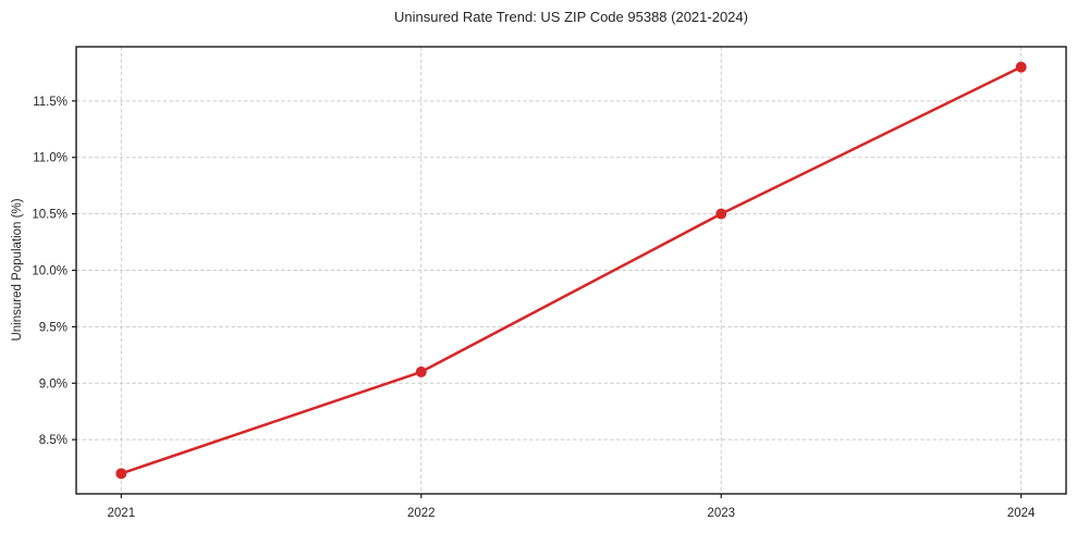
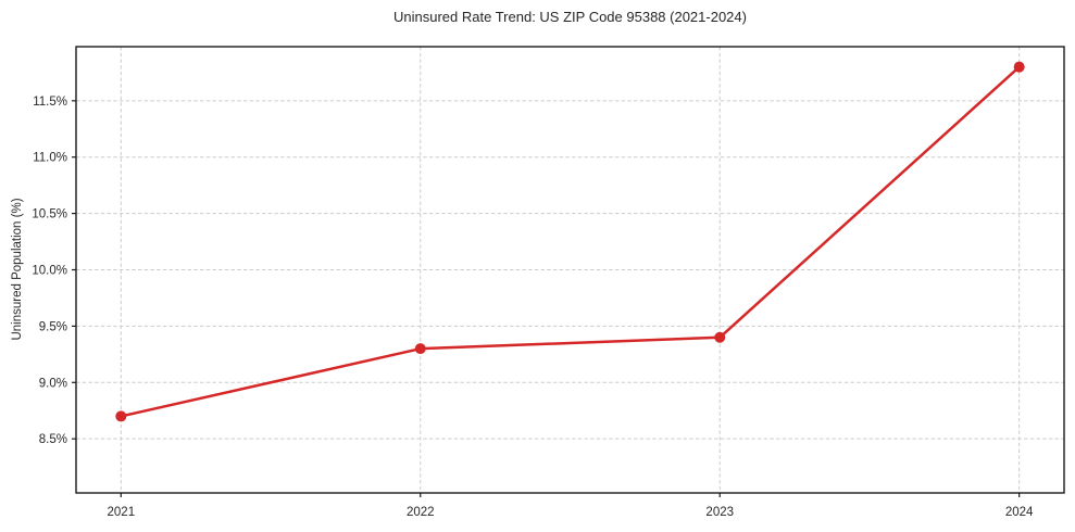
2021: 8.2% -> 8.7%
2022: 9.1% -> 9.3%
2023: 10.5% -> 9.4%
